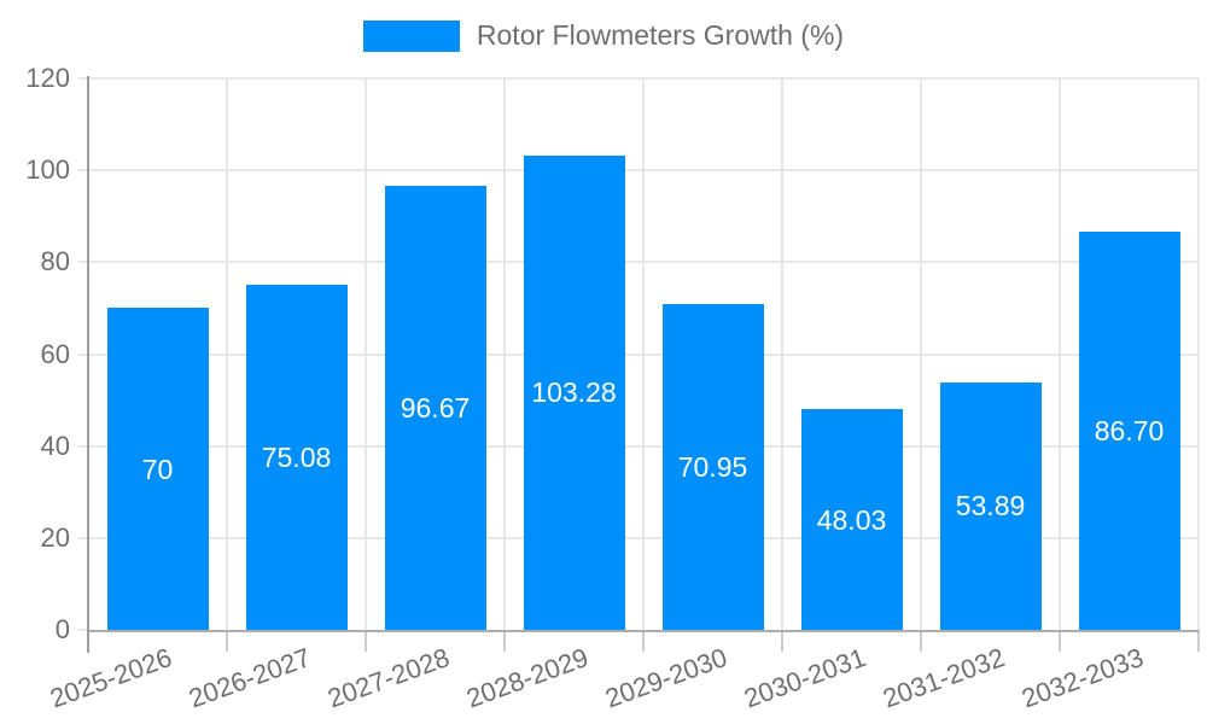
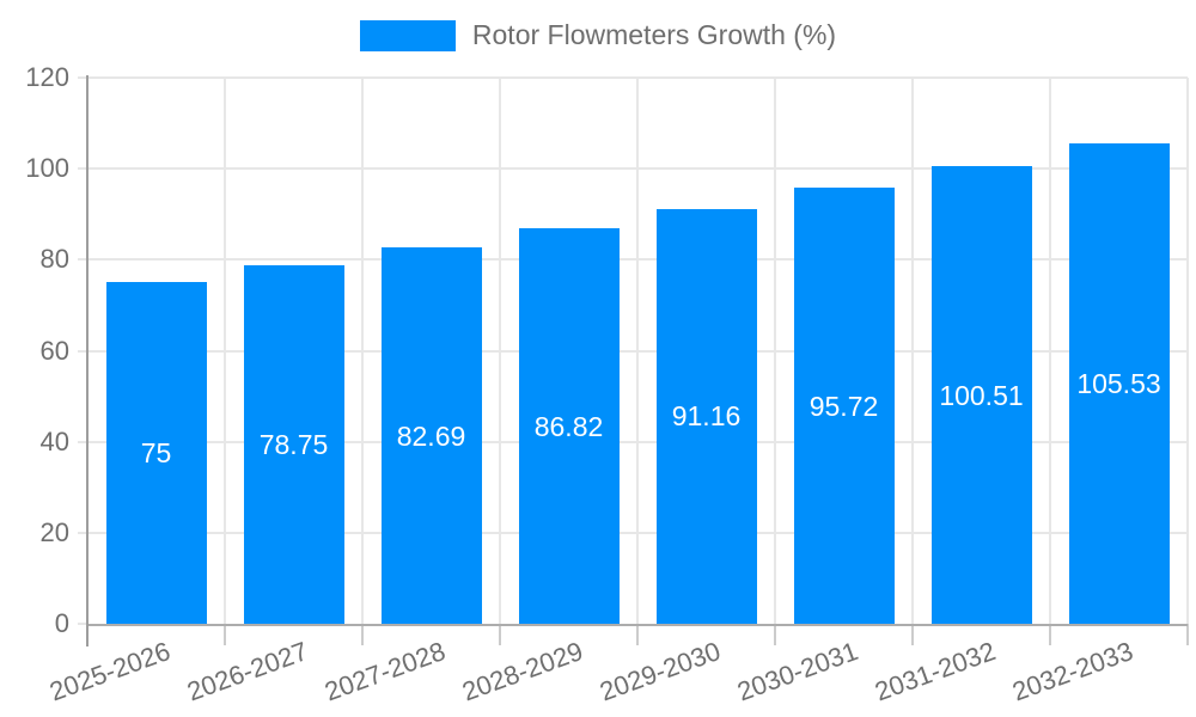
2025-2026: 70 -> 75
2026-2027: 75.08 -> 78.75
2027-2028: 96.67 -> 82.69
2028-2029: 103.28 -> 86.82
2029-2030: 70.95 -> 91.16
2030-2031: 48.03 -> 95.72
2031-2032: 53.89 -> 100.51
2032-2033: 86.70 -> 105.53
